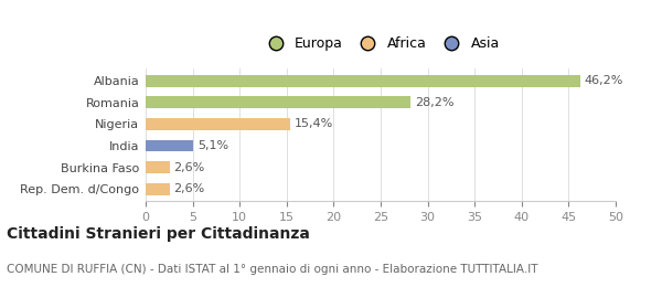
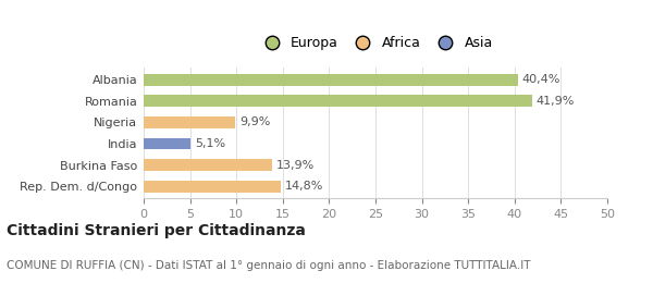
Albania: 46,2% -> 40,4%
Romania: 28,2% -> 41,9%
Nigeria: 15,4% -> 9,9%
Burkina Faso: 2,6% -> 13,9%
Rep. Dem. d/Congo: 2,6% -> 14,8%
